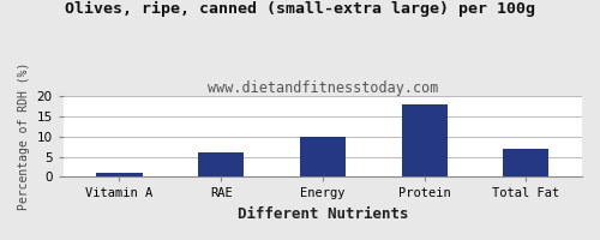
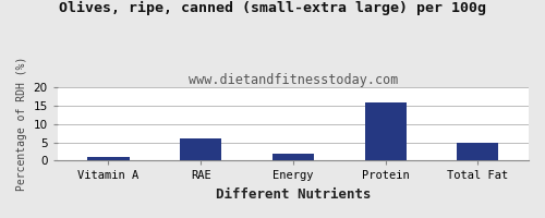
Energy: 10 -> 2
Protein: 18 -> 16
Total Fat: 7 -> 5
